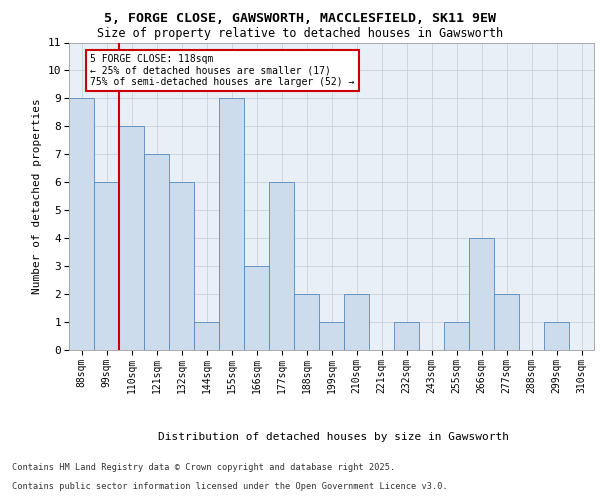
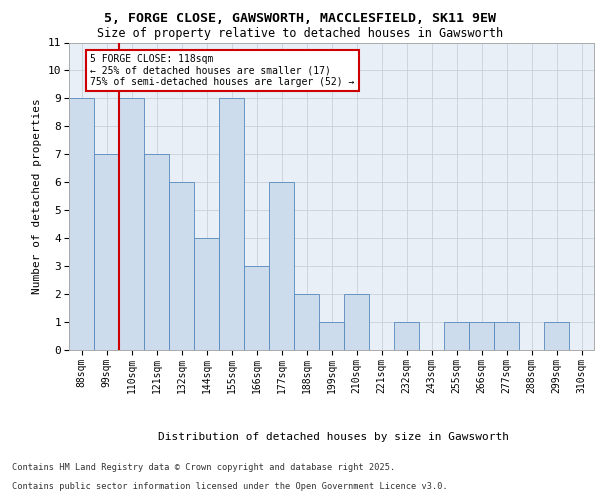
99sqm: 6 -> 7
110sqm: 8 -> 9
144sqm: 1 -> 4
266sqm: 4 -> 1
277sqm: 2 -> 1
